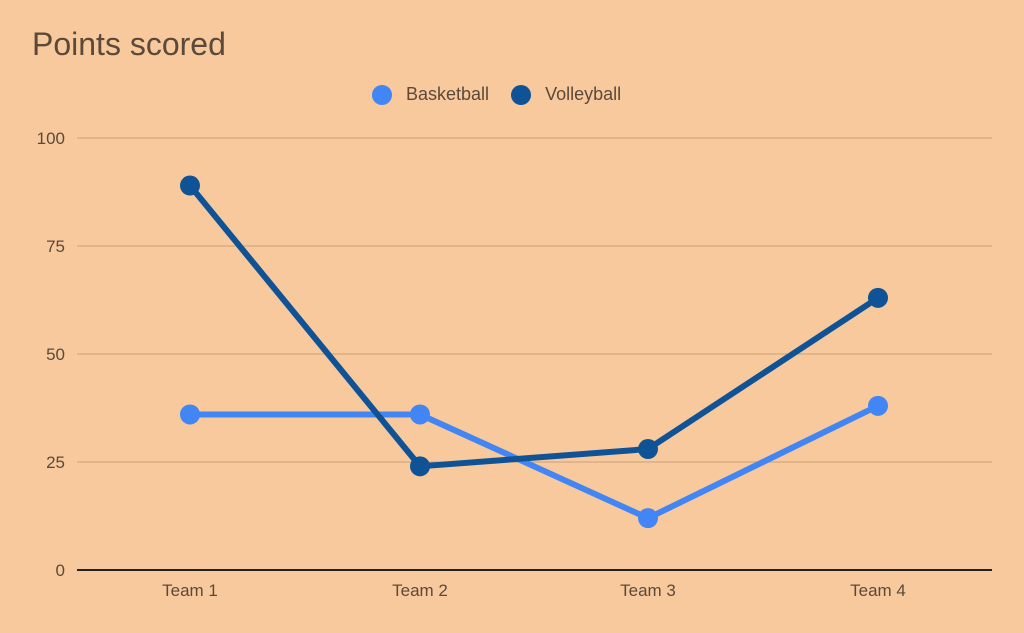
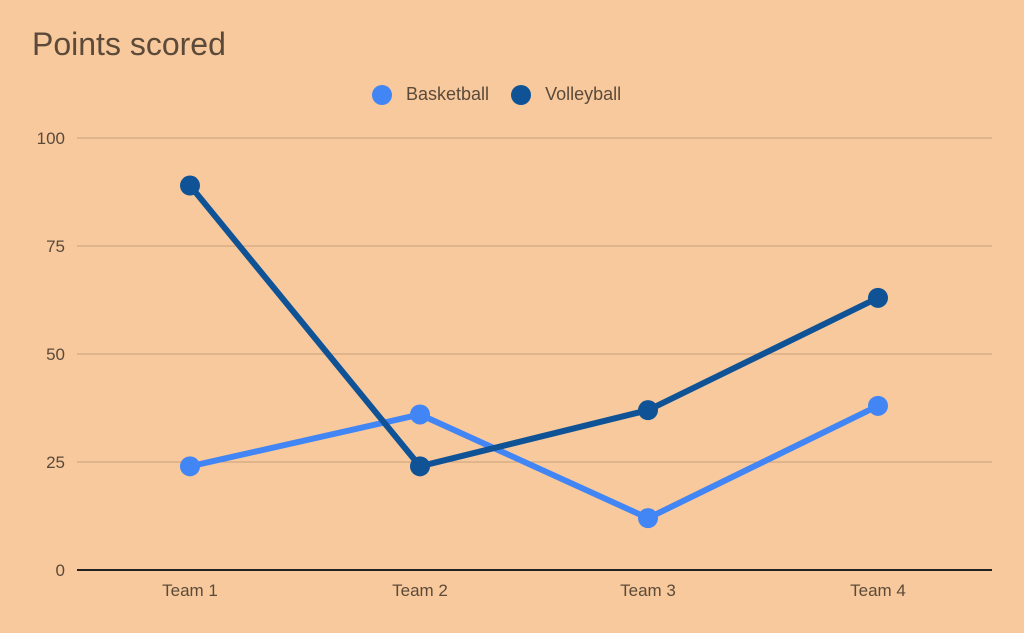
Basketball/Team 1: 36 -> 24
Volleyball/Team 3: 28 -> 37
